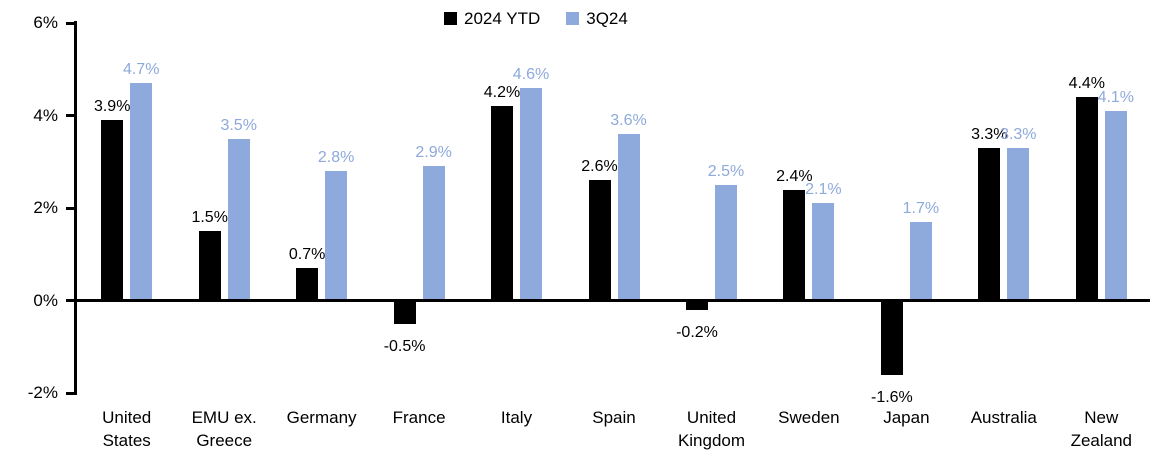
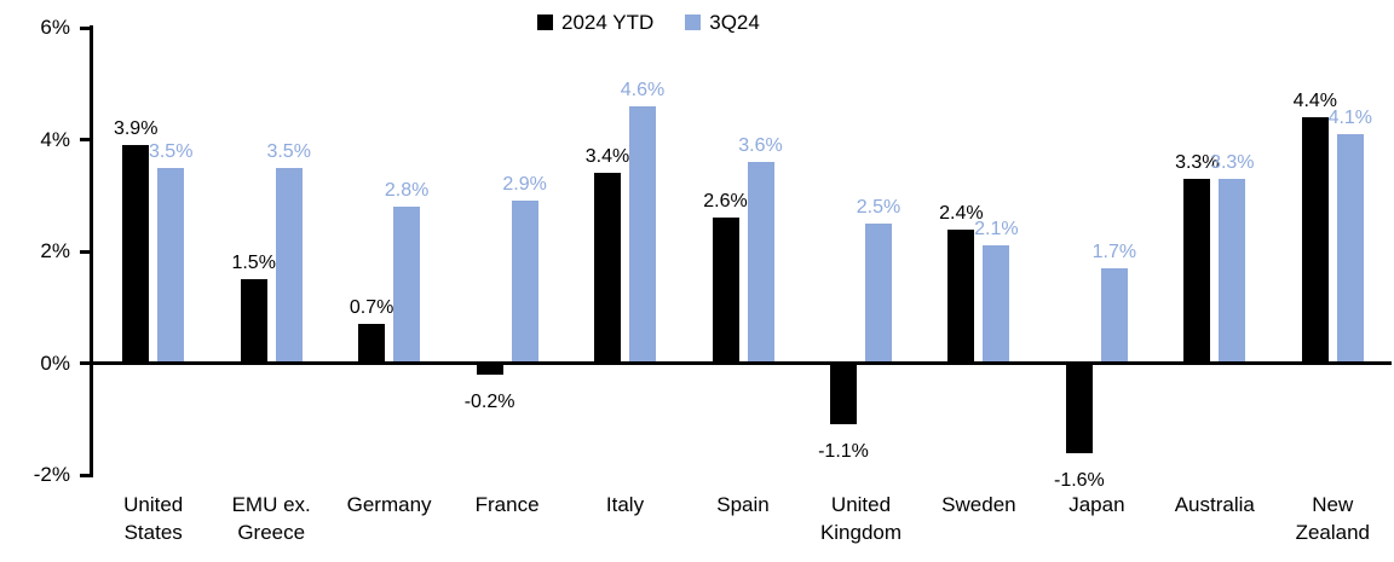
3Q24/United States: 4.7% -> 3.5%
2024 YTD/France: -0.5% -> -0.2%
2024 YTD/Italy: 4.2% -> 3.4%
2024 YTD/United Kingdom: -0.2% -> -1.1%
